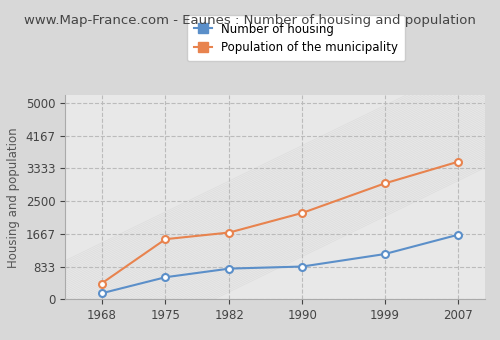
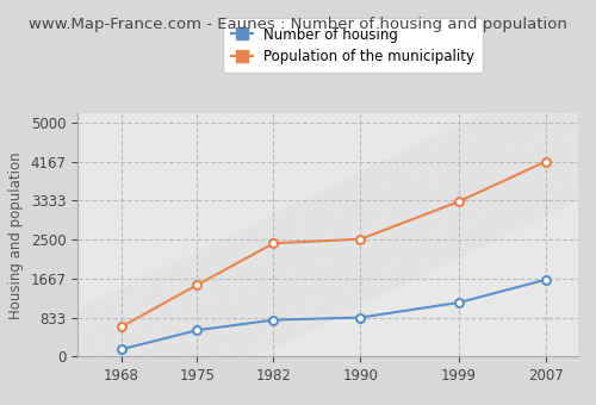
Population of the municipality/1968: 400 -> 630
Population of the municipality/1982: 1700 -> 2420
Population of the municipality/1990: 2200 -> 2510
Population of the municipality/1999: 2950 -> 3310
Population of the municipality/2007: 3500 -> 4170
